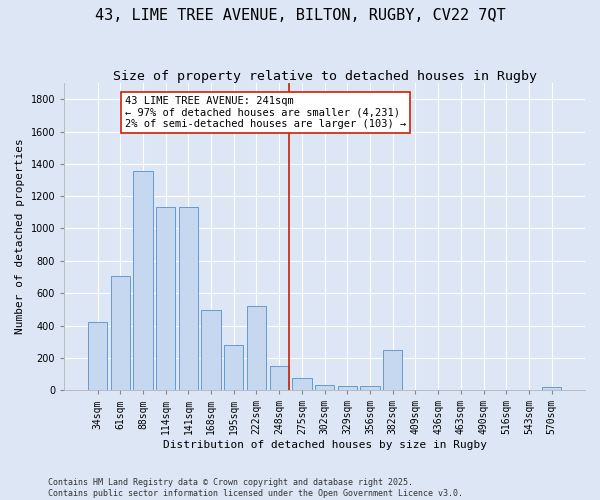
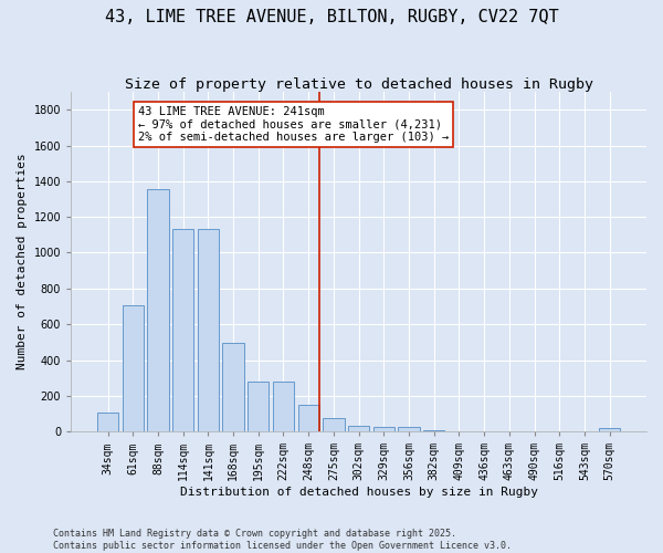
34sqm: 420 -> 100
222sqm: 520 -> 280
382sqm: 250 -> 0
